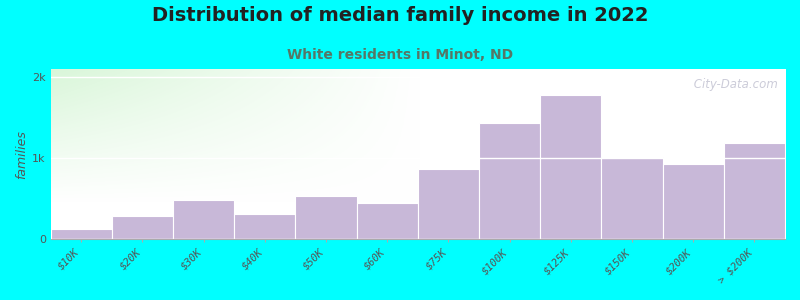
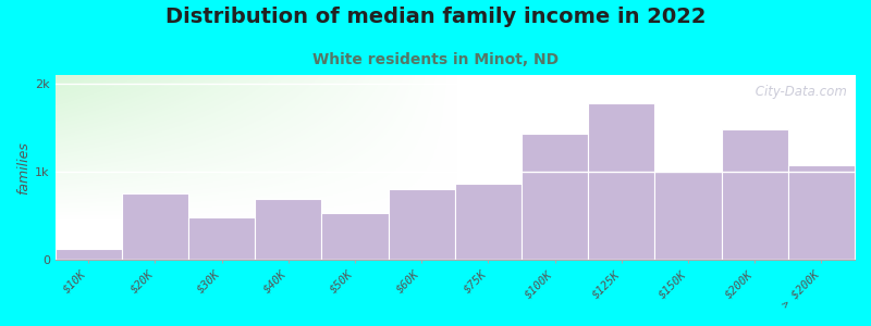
$20K: 0.29k -> 0.76k
$40K: 0.31k -> 0.70k
$60K: 0.45k -> 0.80k
$200K: 0.93k -> 1.48k
> $200K: 1.19k -> 1.08k
